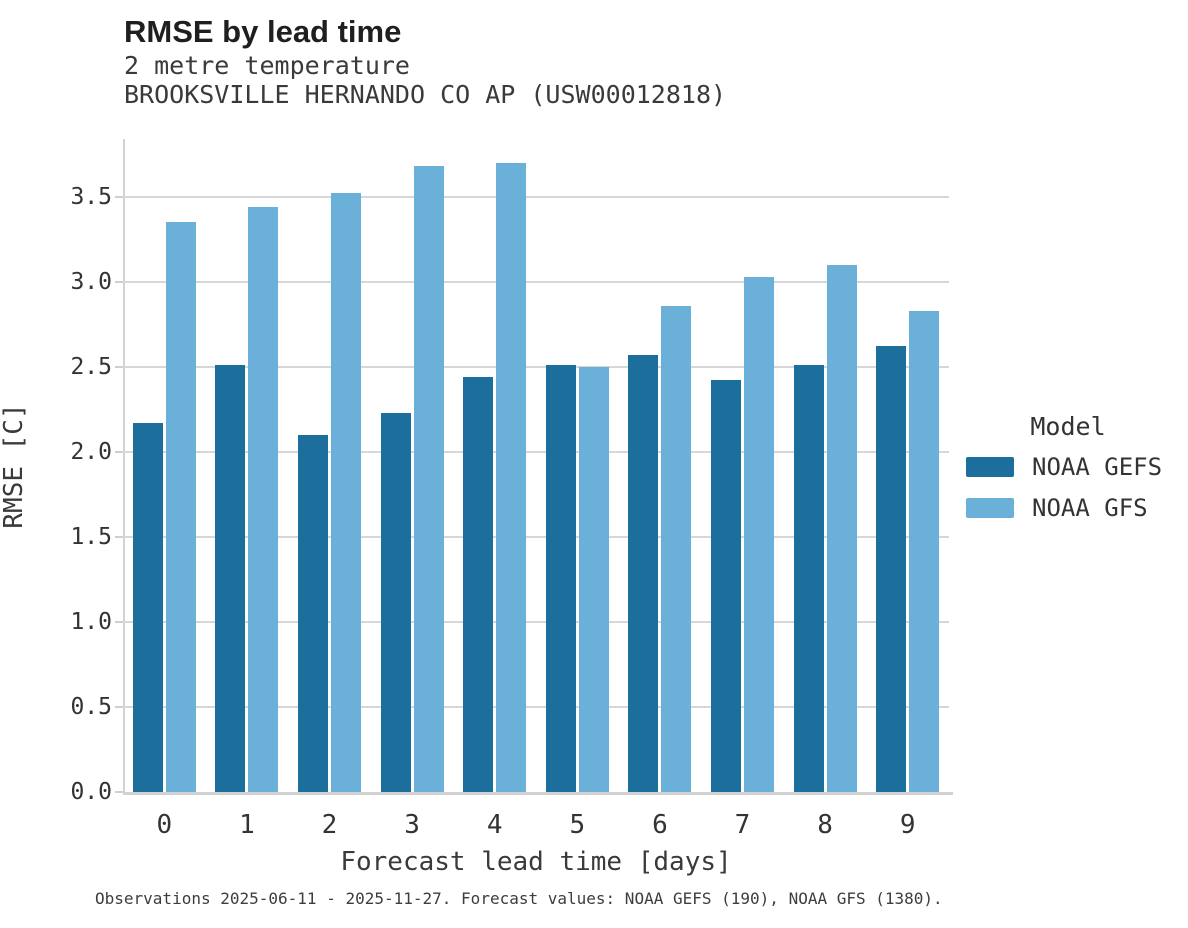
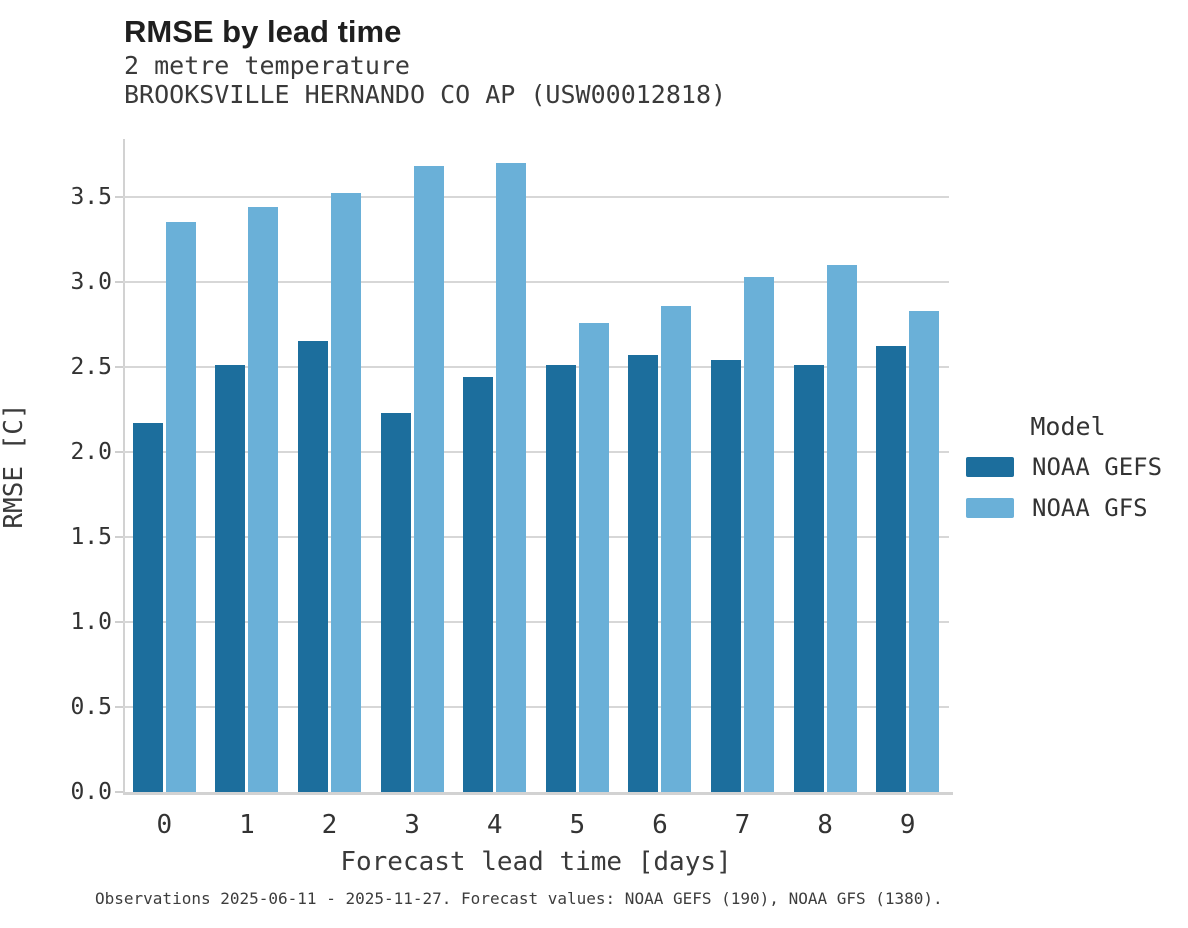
NOAA GEFS/2: 2.10 -> 2.65
NOAA GFS/5: 2.50 -> 2.76
NOAA GEFS/7: 2.42 -> 2.54
